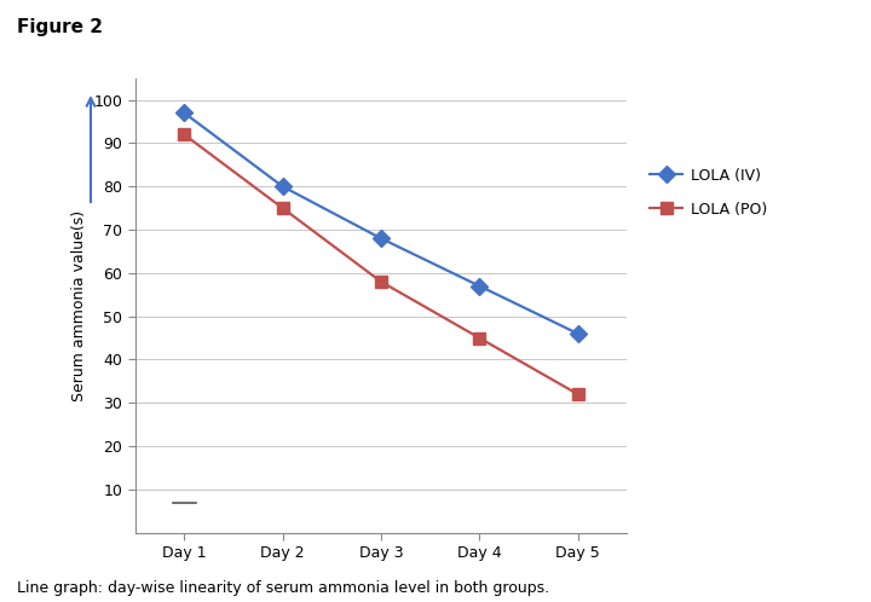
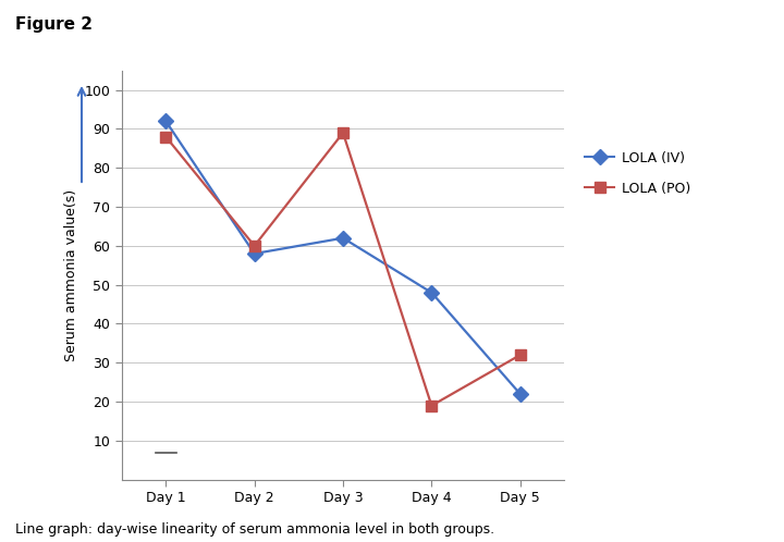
LOLA (IV)/Day 1: 97 -> 92
LOLA (PO)/Day 1: 92 -> 88
LOLA (IV)/Day 2: 80 -> 58
LOLA (PO)/Day 2: 75 -> 60
LOLA (IV)/Day 3: 68 -> 62
LOLA (PO)/Day 3: 58 -> 89
LOLA (IV)/Day 4: 57 -> 48
LOLA (PO)/Day 4: 45 -> 19
LOLA (IV)/Day 5: 46 -> 22
